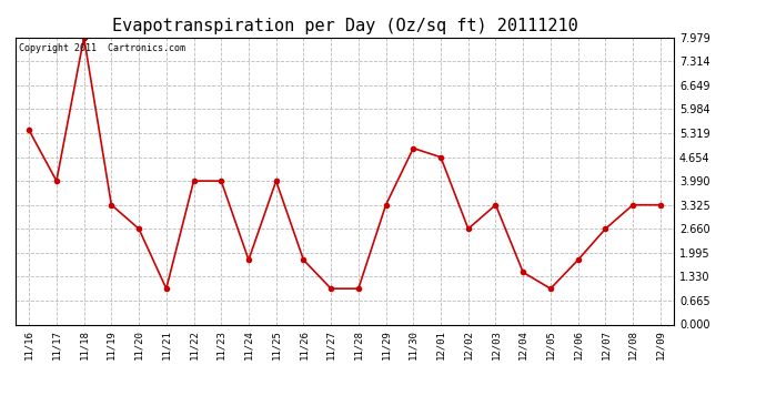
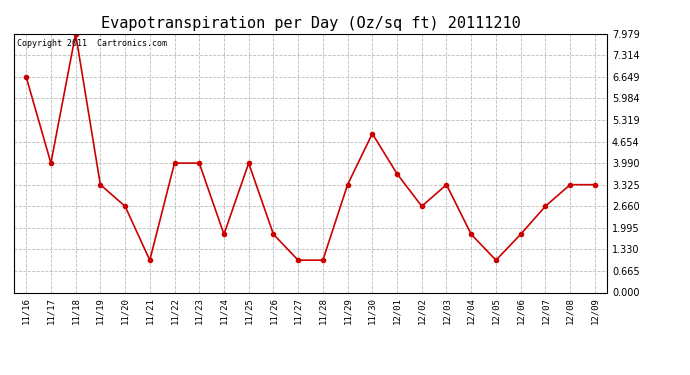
11/16: 5.40 -> 6.65
12/01: 4.65 -> 3.66
12/04: 1.45 -> 1.79
